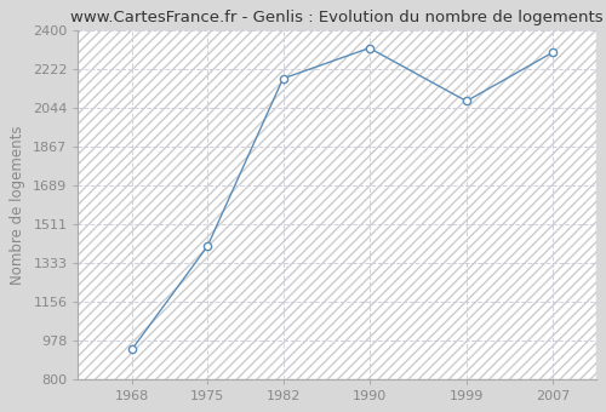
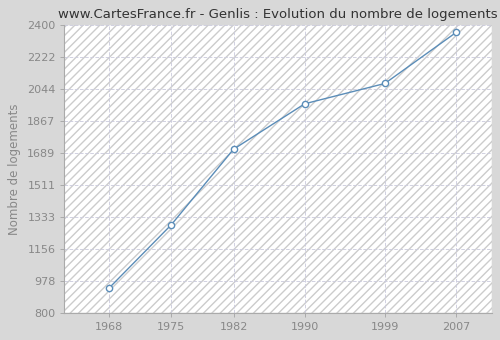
1975: 1410 -> 1290
1982: 2180 -> 1710
1990: 2320 -> 1960
2007: 2300 -> 2360
